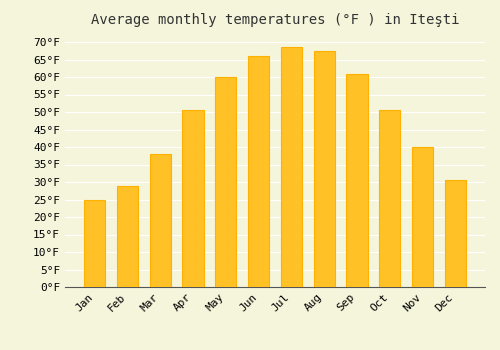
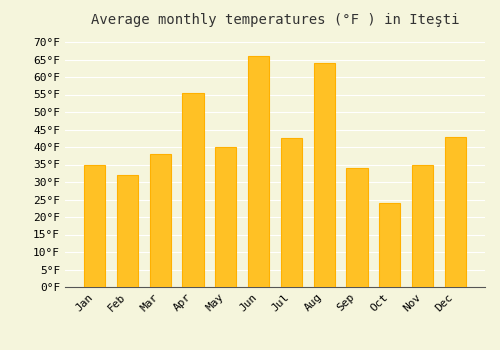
Jan: 25.0°F -> 35.0°F
Feb: 29.0°F -> 32.0°F
Apr: 50.5°F -> 55.5°F
May: 60.0°F -> 40.0°F
Jul: 68.5°F -> 42.5°F
Aug: 67.5°F -> 64.0°F
Sep: 61.0°F -> 34.0°F
Oct: 50.5°F -> 24.0°F
Nov: 40.0°F -> 35.0°F
Dec: 30.5°F -> 43.0°F
